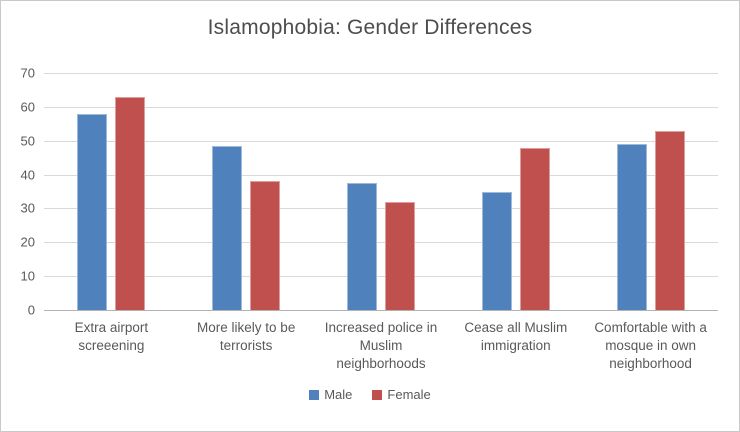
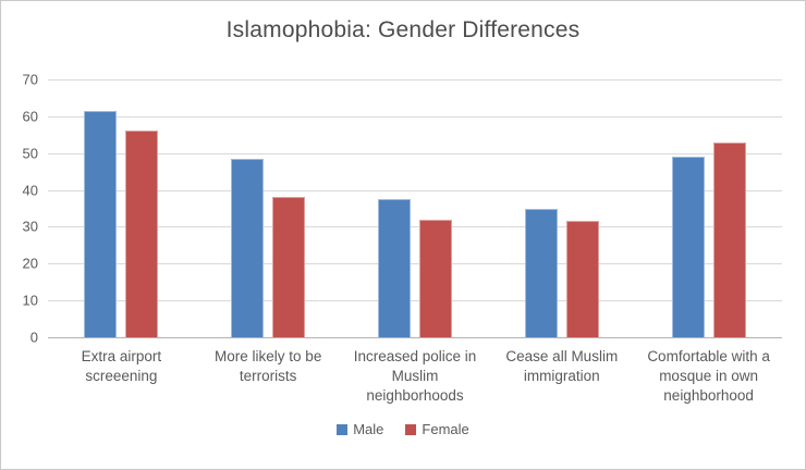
Male/Extra airport screeening: 58 -> 62
Female/Extra airport screeening: 63 -> 56
Female/Cease all Muslim immigration: 48 -> 32
